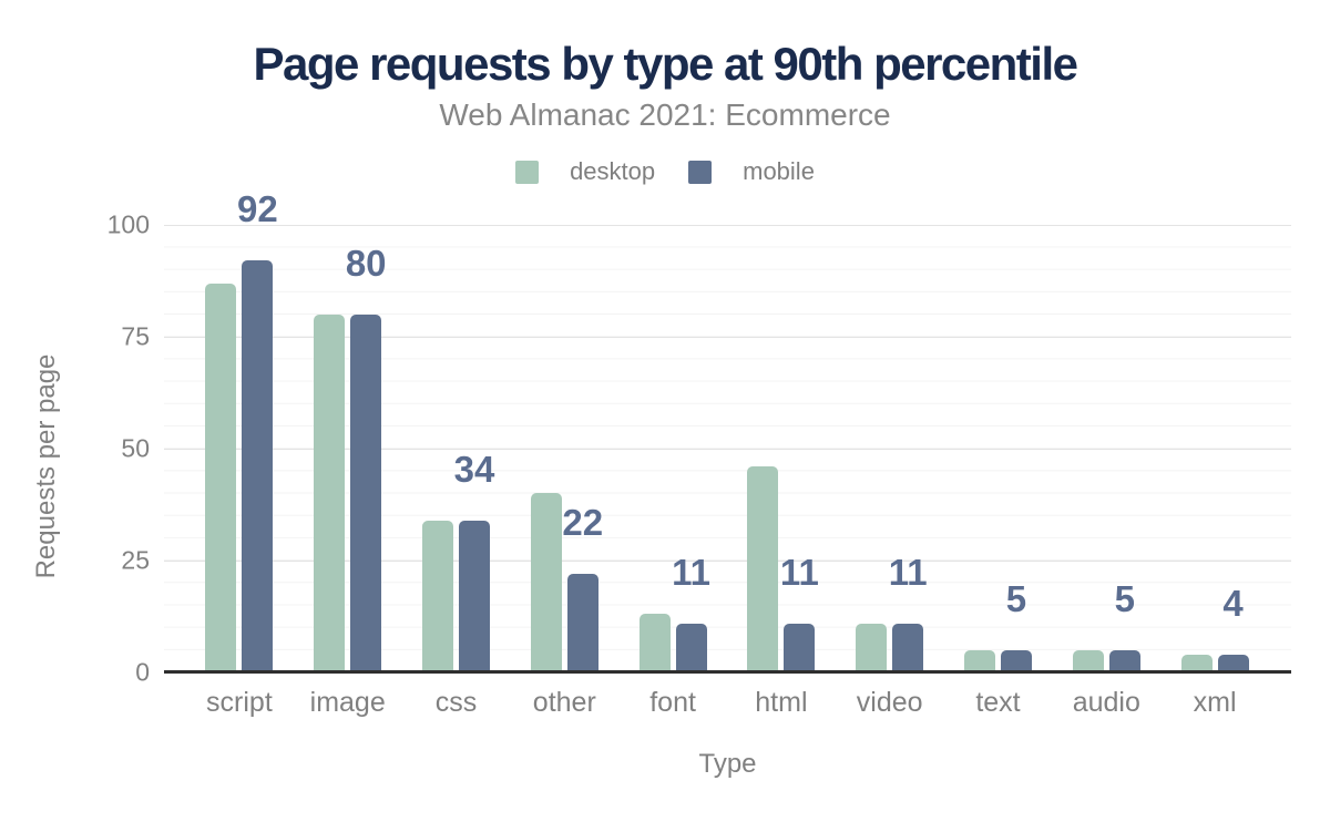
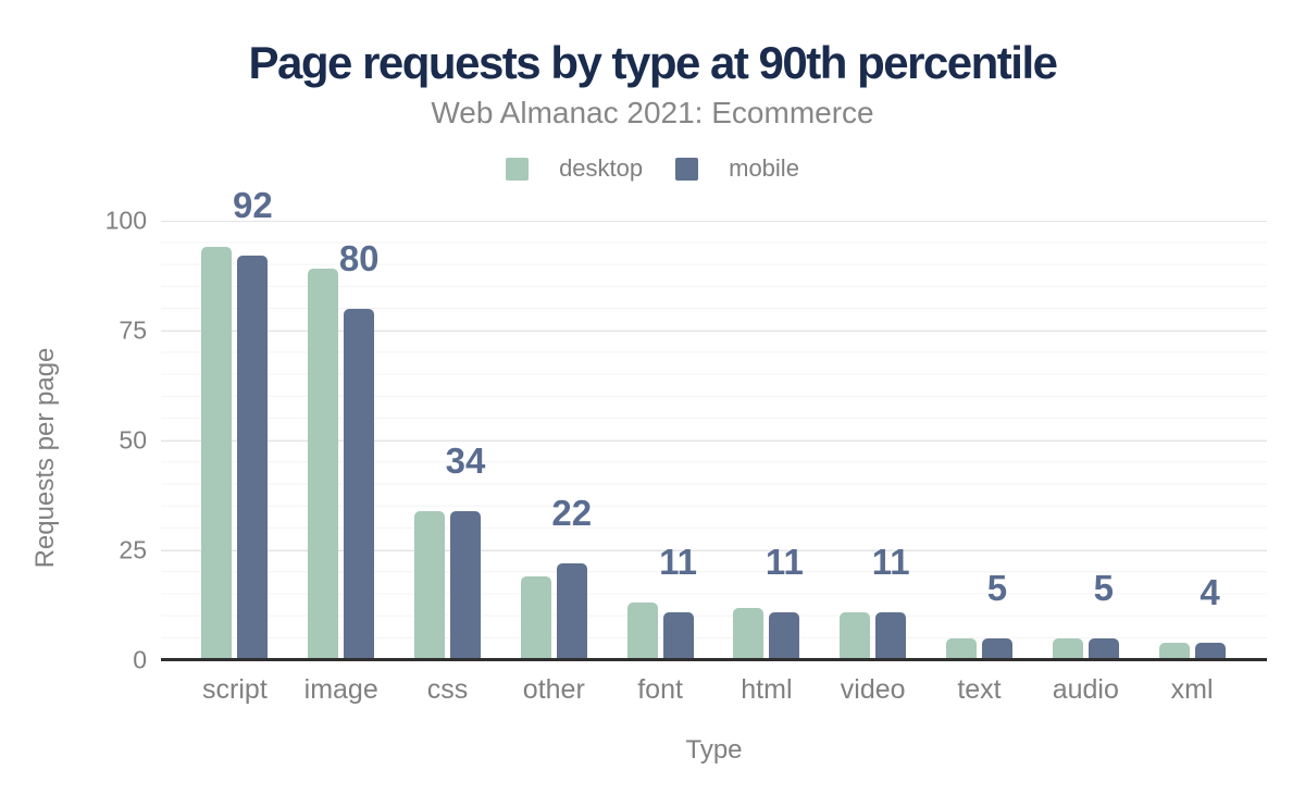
desktop/script: 87 -> 94
desktop/image: 80 -> 89
desktop/other: 40 -> 19
desktop/html: 46 -> 12
